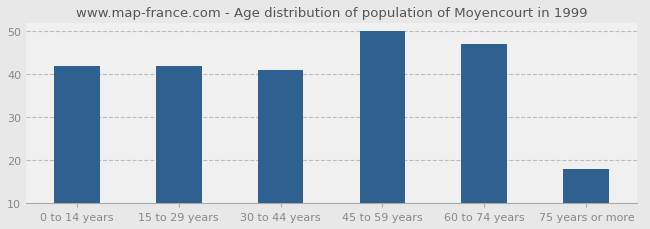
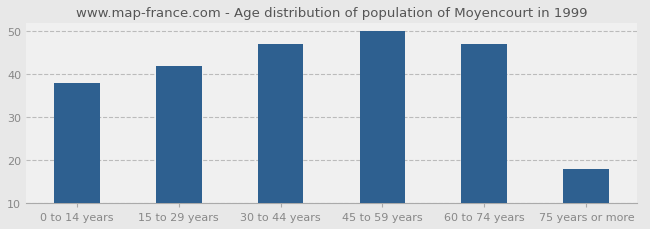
0 to 14 years: 42 -> 38
30 to 44 years: 41 -> 47
